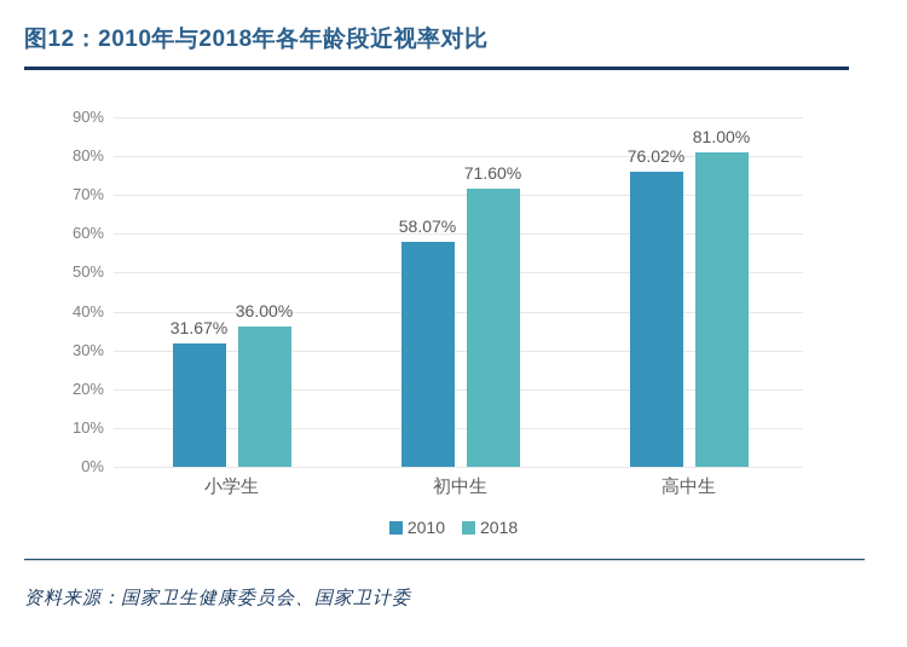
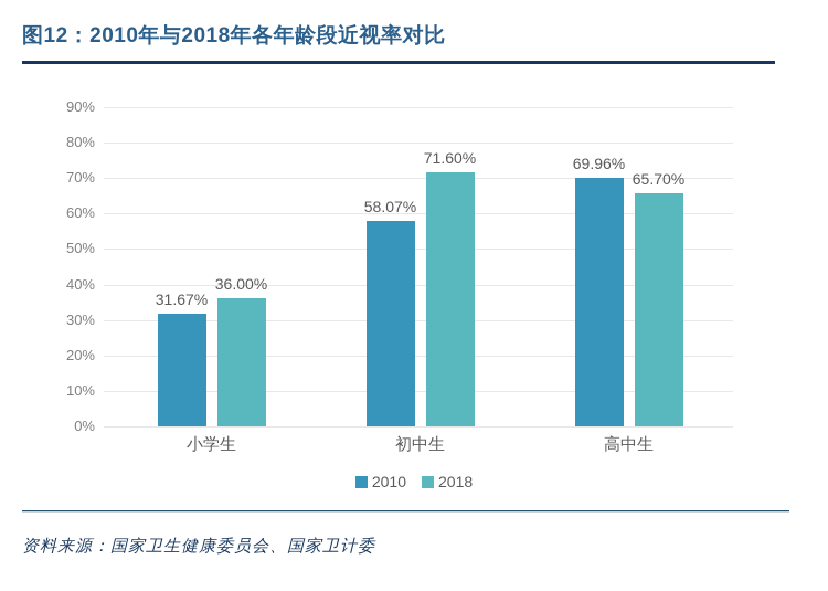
2010/高中生: 76.02% -> 69.96%
2018/高中生: 81.00% -> 65.70%
